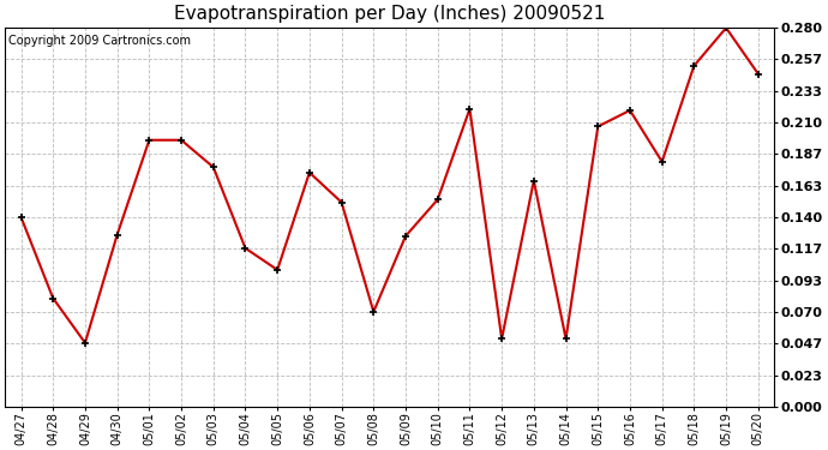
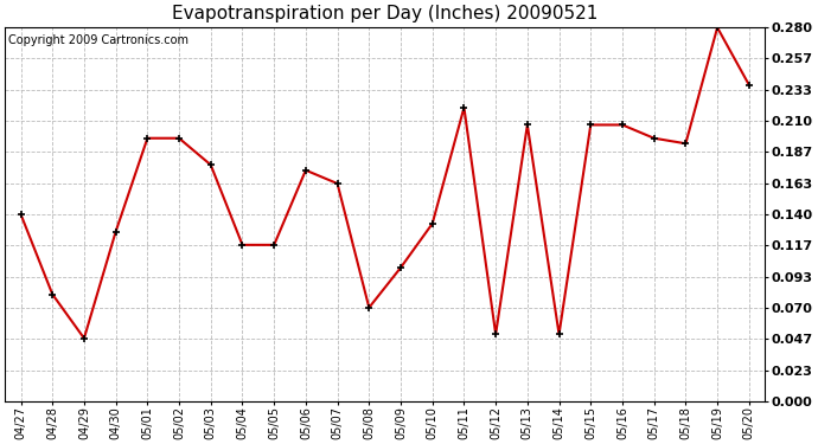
05/05: 0.101 -> 0.117
05/07: 0.151 -> 0.163
05/09: 0.126 -> 0.100
05/10: 0.153 -> 0.133
05/13: 0.167 -> 0.207
05/16: 0.219 -> 0.207
05/17: 0.181 -> 0.197
05/18: 0.252 -> 0.193
05/20: 0.246 -> 0.237
